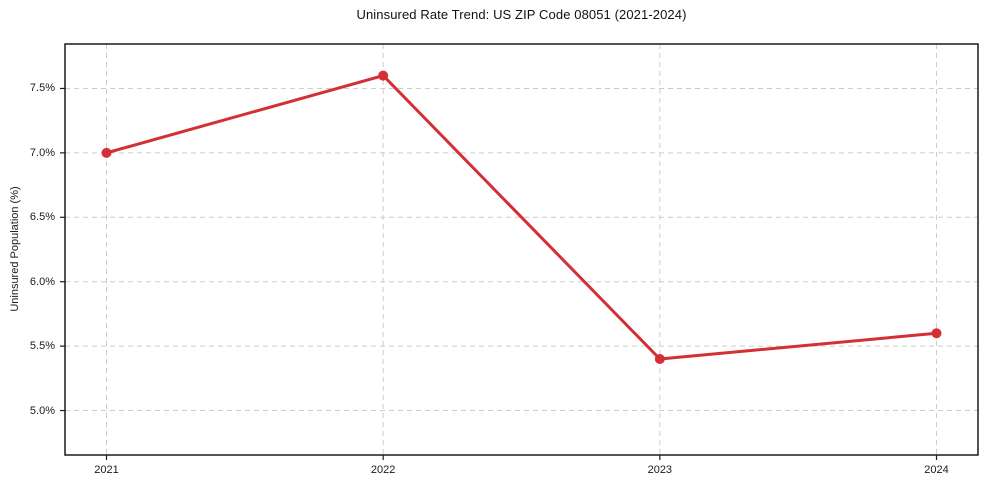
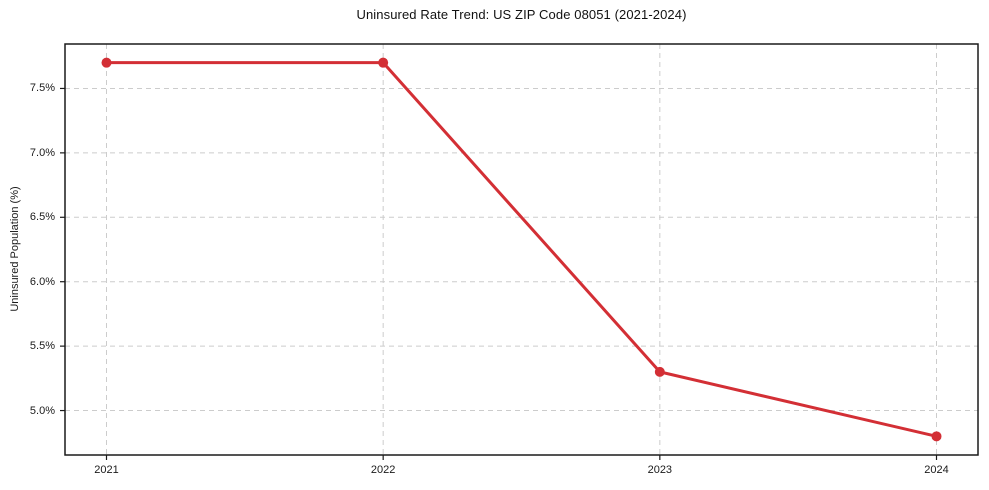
2021: 7.0% -> 7.7%
2022: 7.6% -> 7.7%
2023: 5.4% -> 5.3%
2024: 5.6% -> 4.8%
